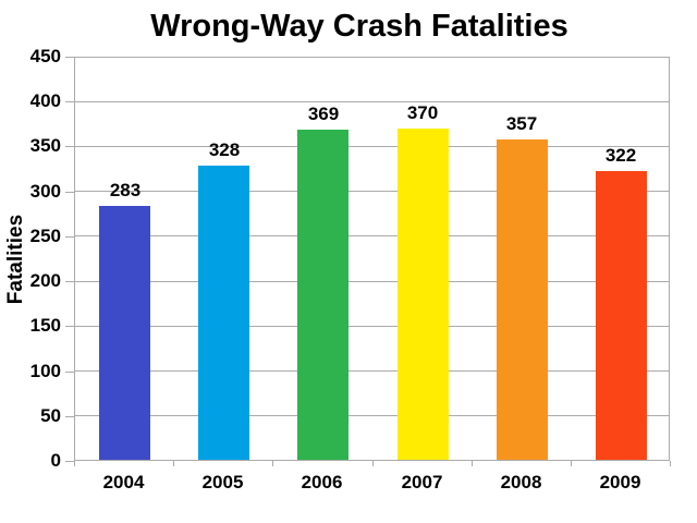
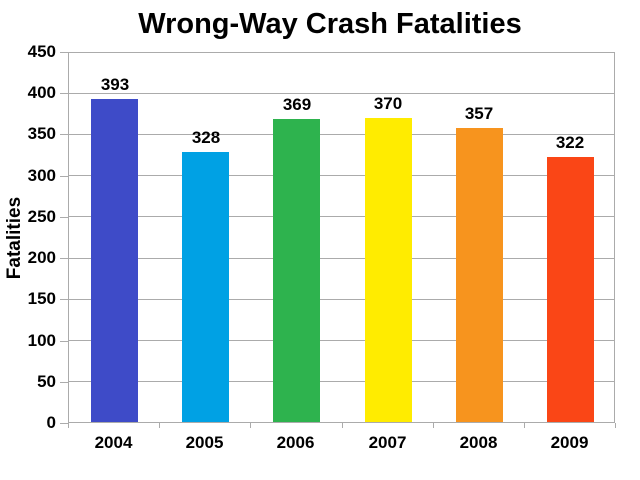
2004: 283 -> 393
